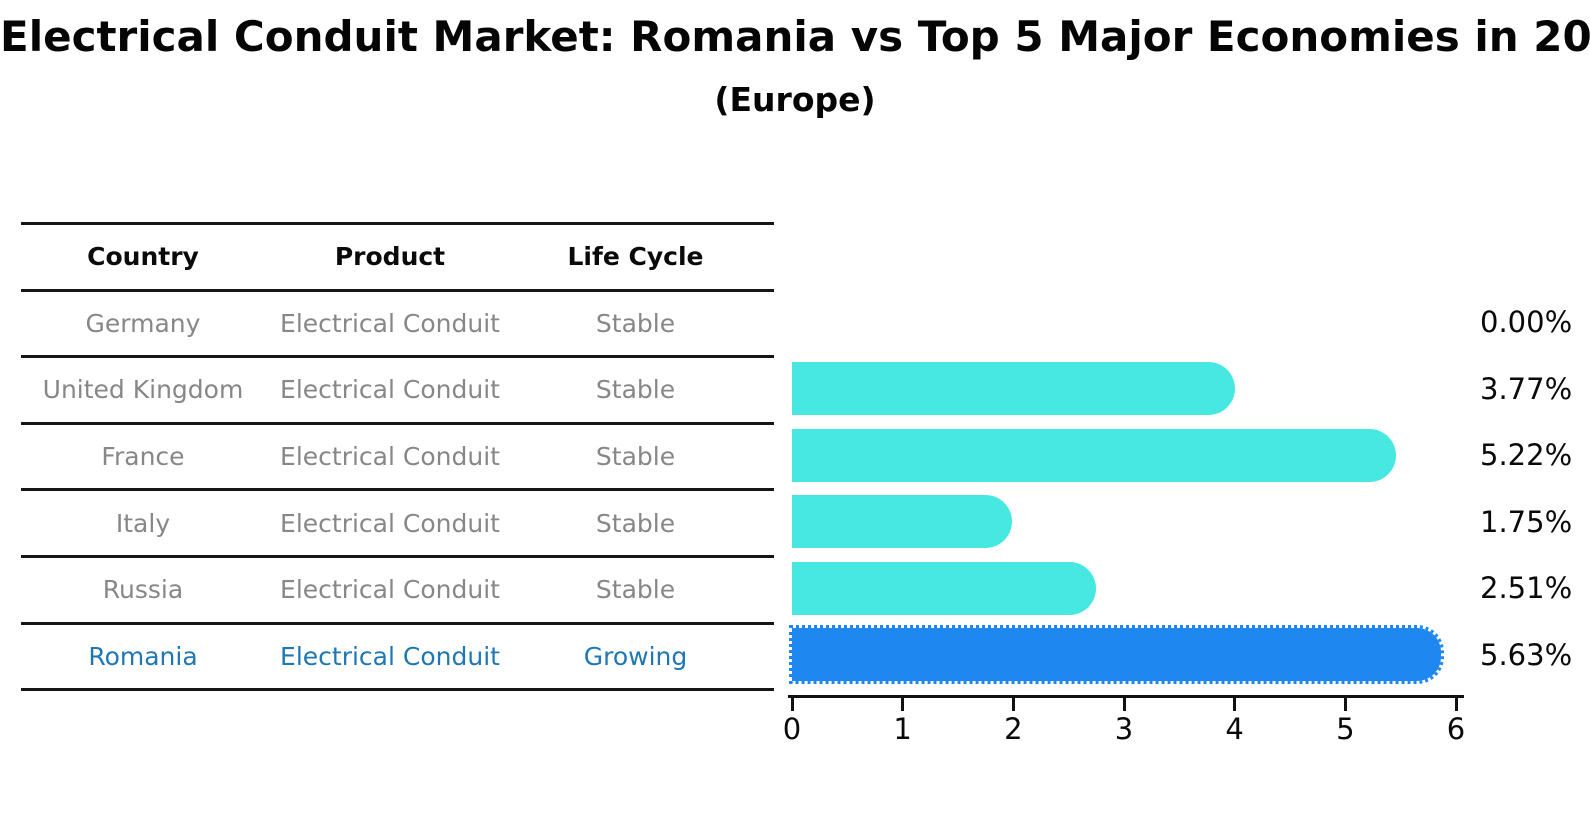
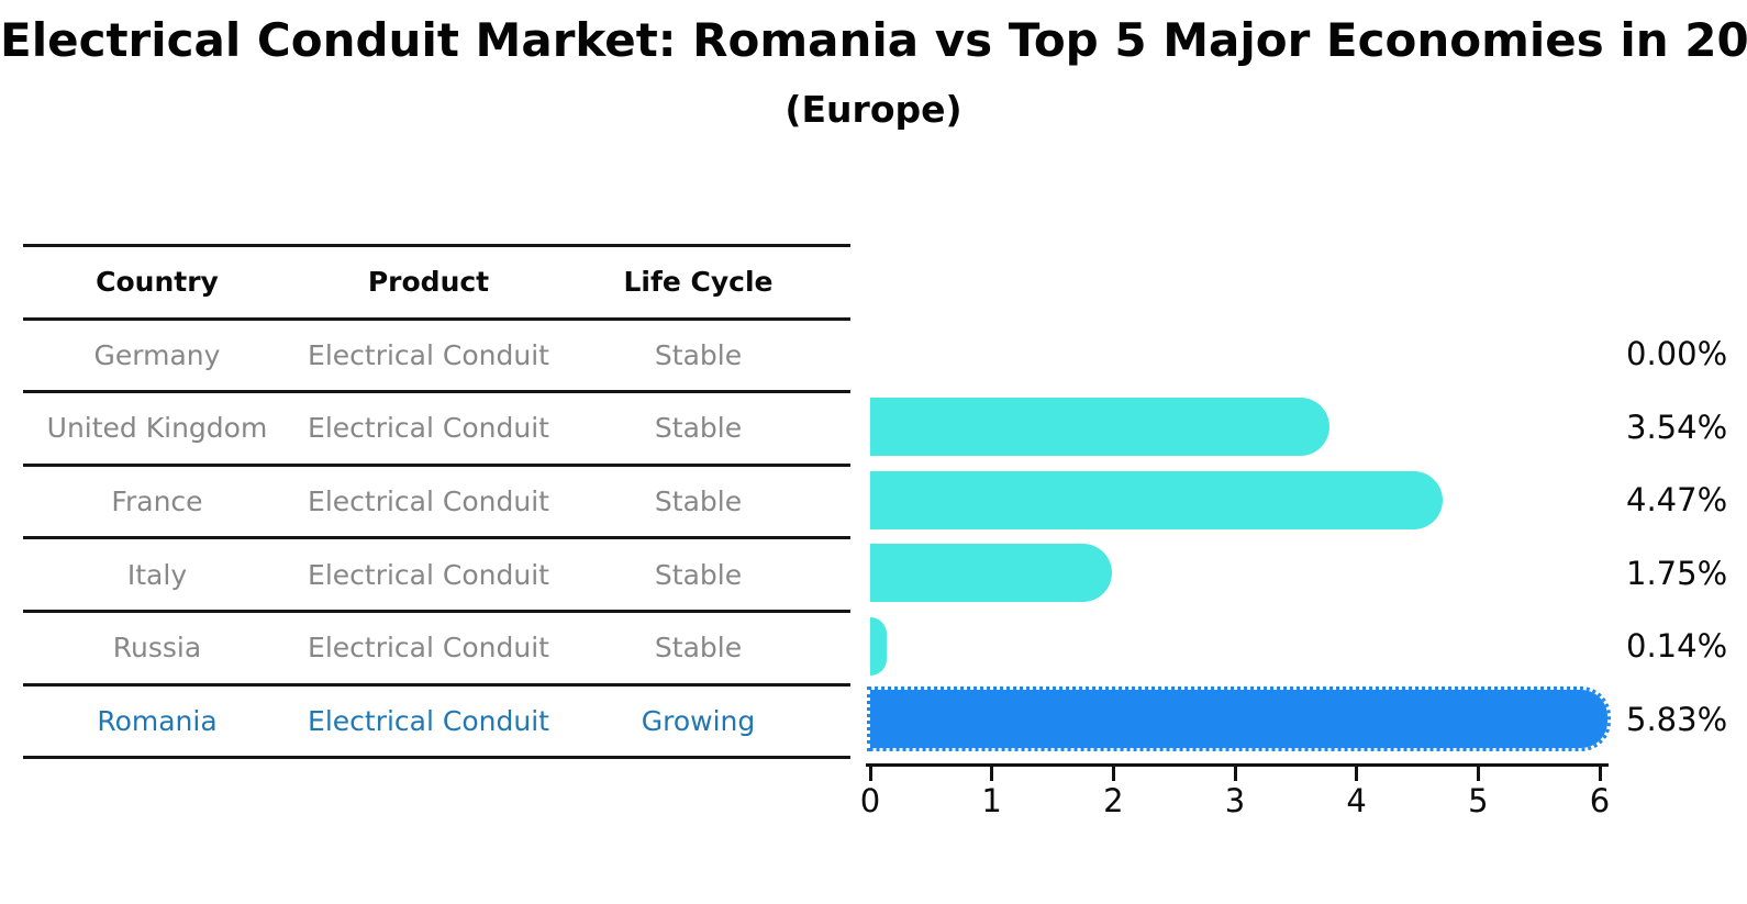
United Kingdom: 3.77% -> 3.54%
France: 5.22% -> 4.47%
Russia: 2.51% -> 0.14%
Romania: 5.63% -> 5.83%
